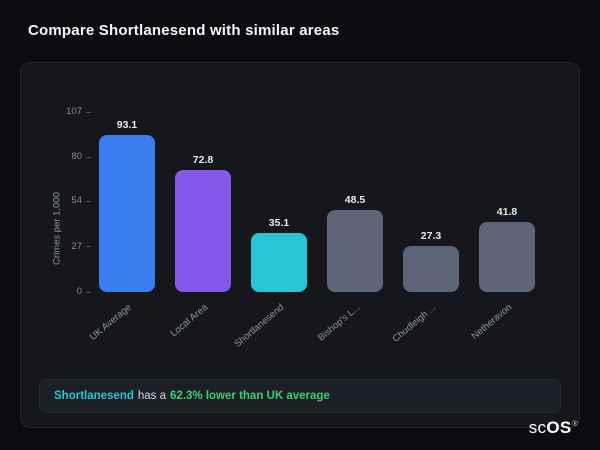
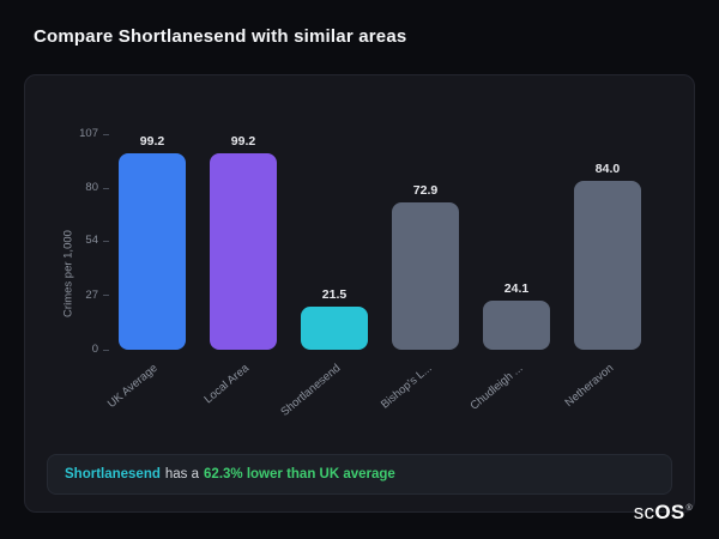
UK Average: 93.1 -> 99.2
Local Area: 72.8 -> 99.2
Shortlanesend: 35.1 -> 21.5
Bishop's L...: 48.5 -> 72.9
Chudleigh ...: 27.3 -> 24.1
Netheravon: 41.8 -> 84.0
